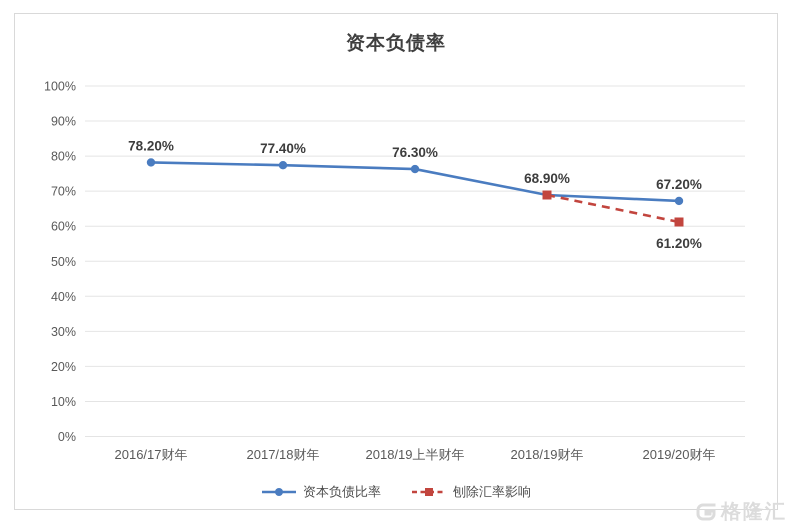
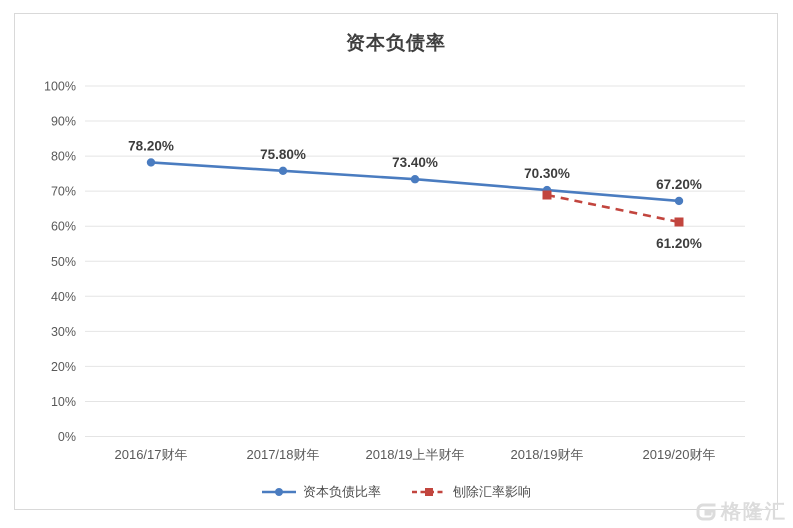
资本负债比率/2017/18财年: 77.40% -> 75.80%
资本负债比率/2018/19上半财年: 76.30% -> 73.40%
资本负债比率/2018/19财年: 68.90% -> 70.30%
